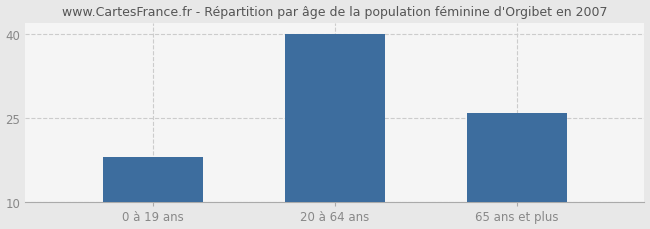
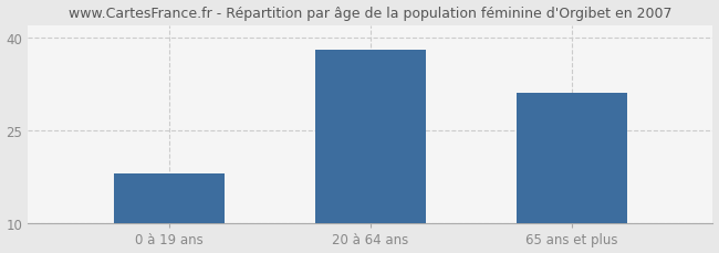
20 à 64 ans: 40 -> 38
65 ans et plus: 26 -> 31
